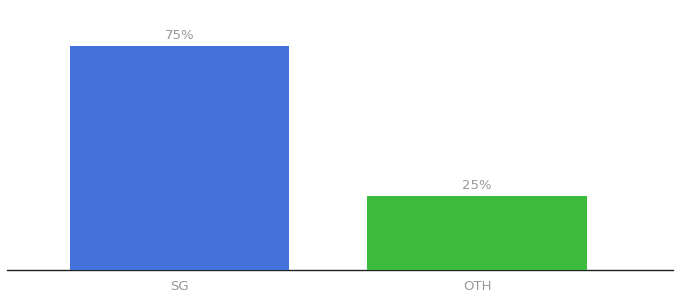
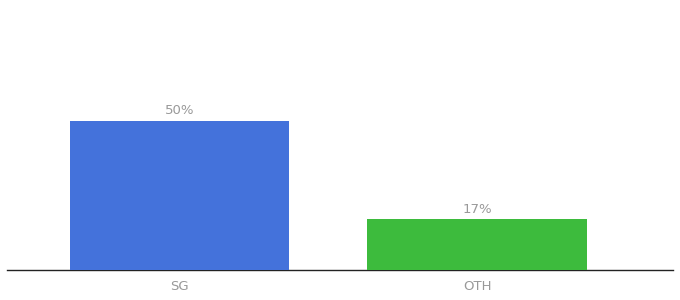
SG: 75% -> 50%
OTH: 25% -> 17%
